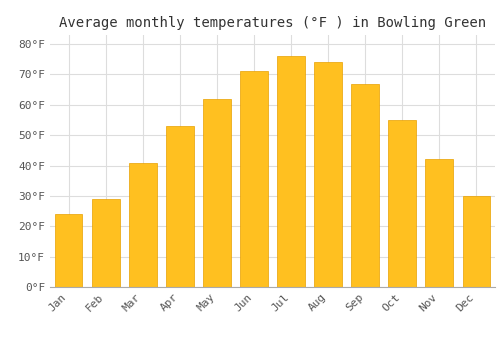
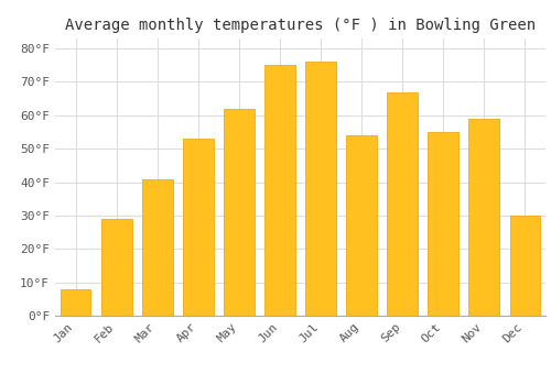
Jan: 24°F -> 8°F
Jun: 71°F -> 75°F
Aug: 74°F -> 54°F
Nov: 42°F -> 59°F
